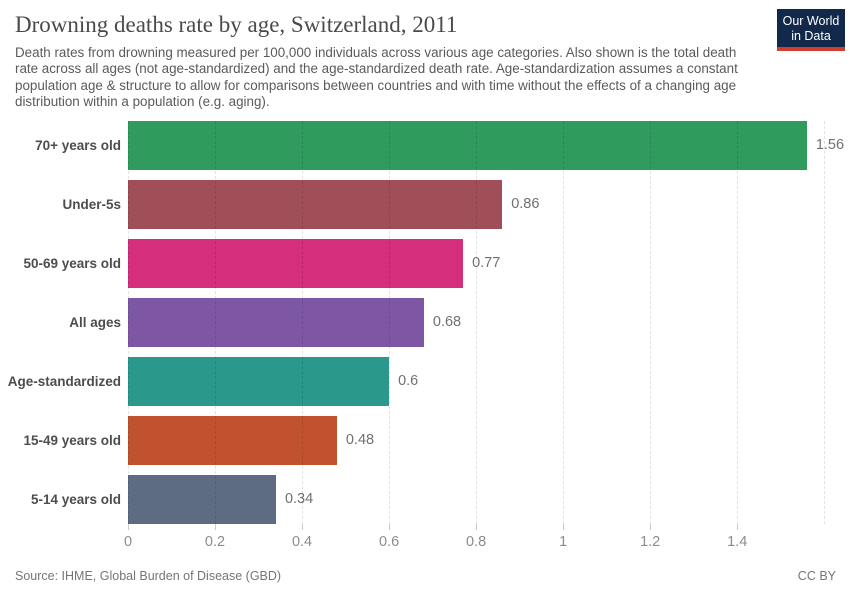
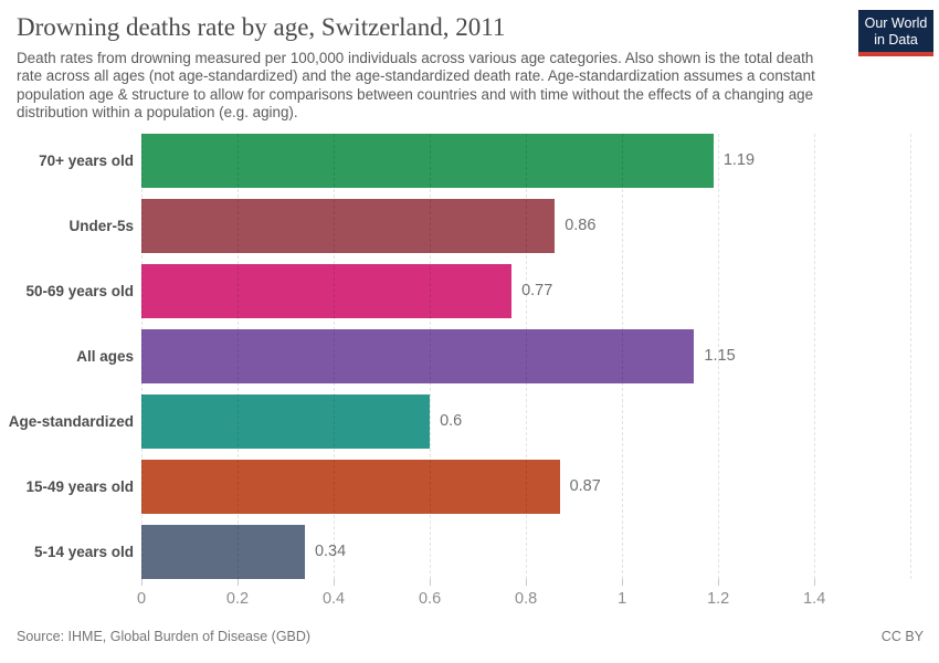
70+ years old: 1.56 -> 1.19
All ages: 0.68 -> 1.15
15-49 years old: 0.48 -> 0.87
